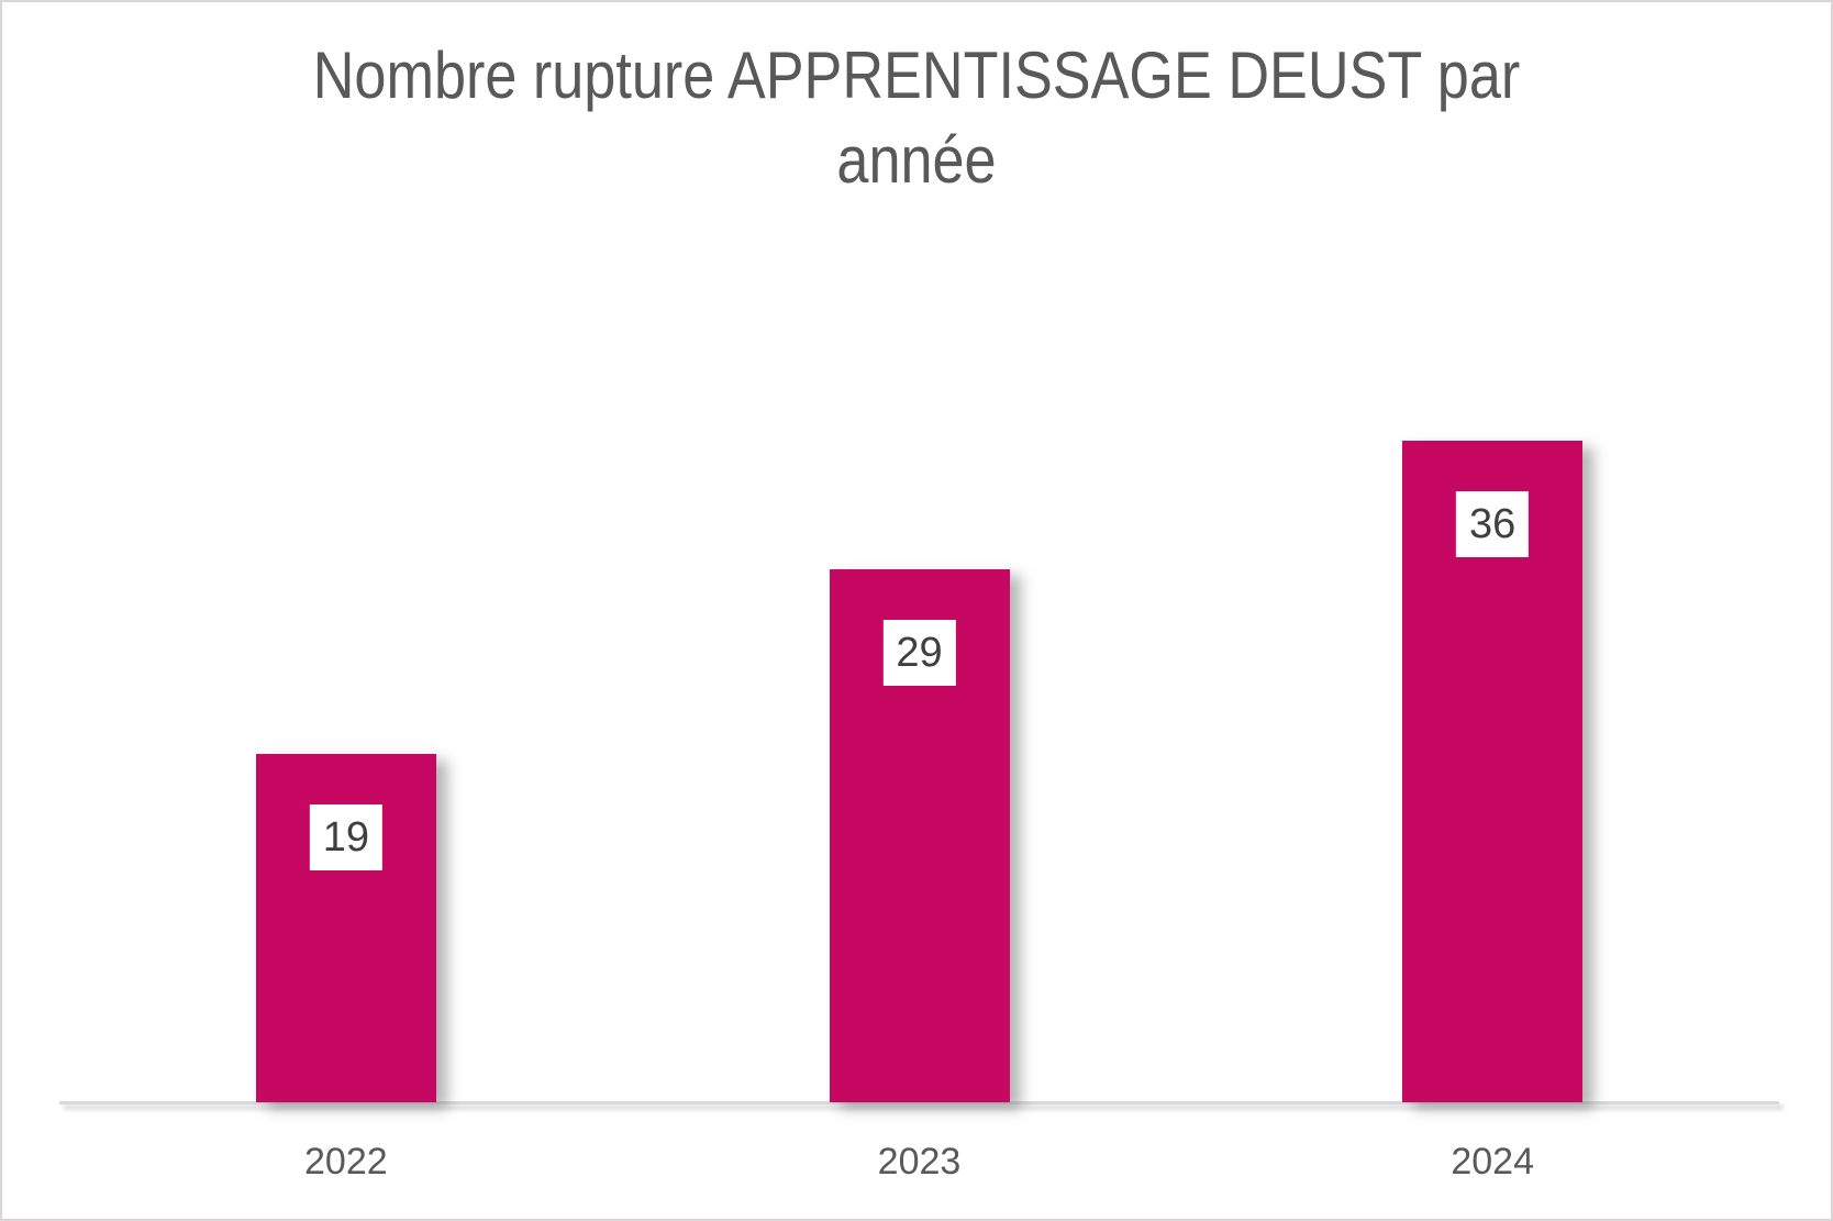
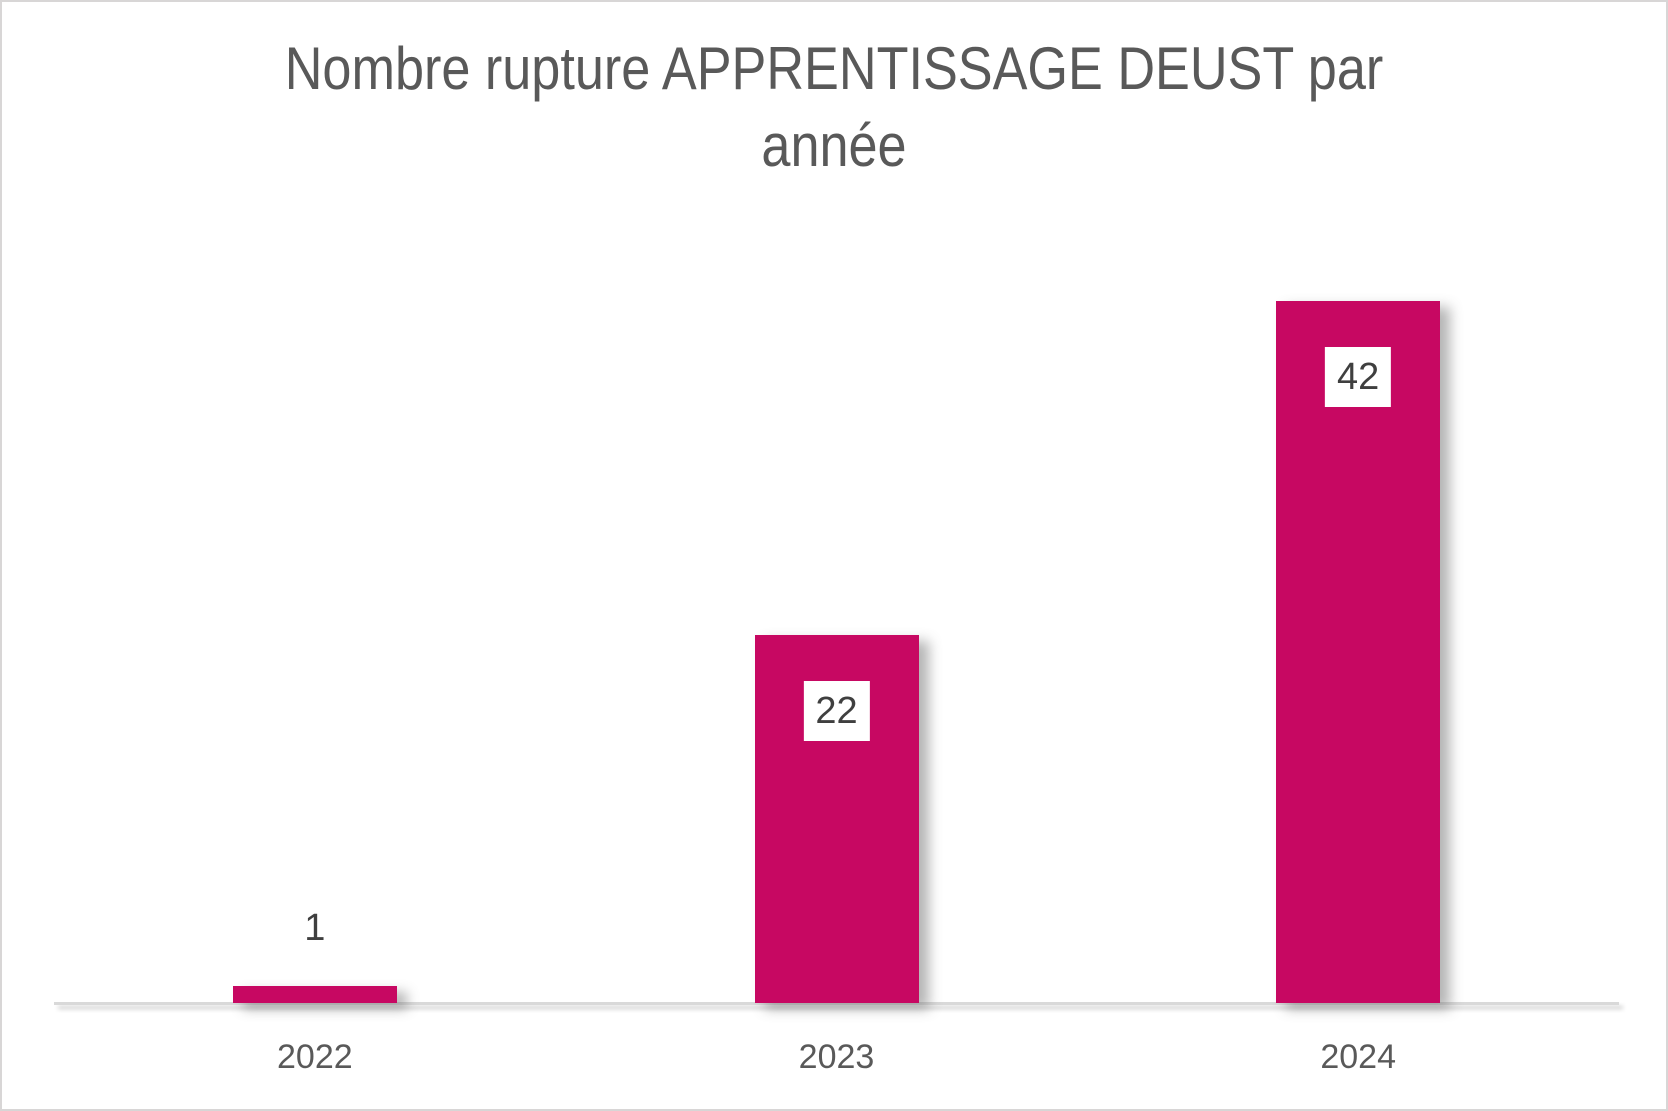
2022: 19 -> 1
2023: 29 -> 22
2024: 36 -> 42
